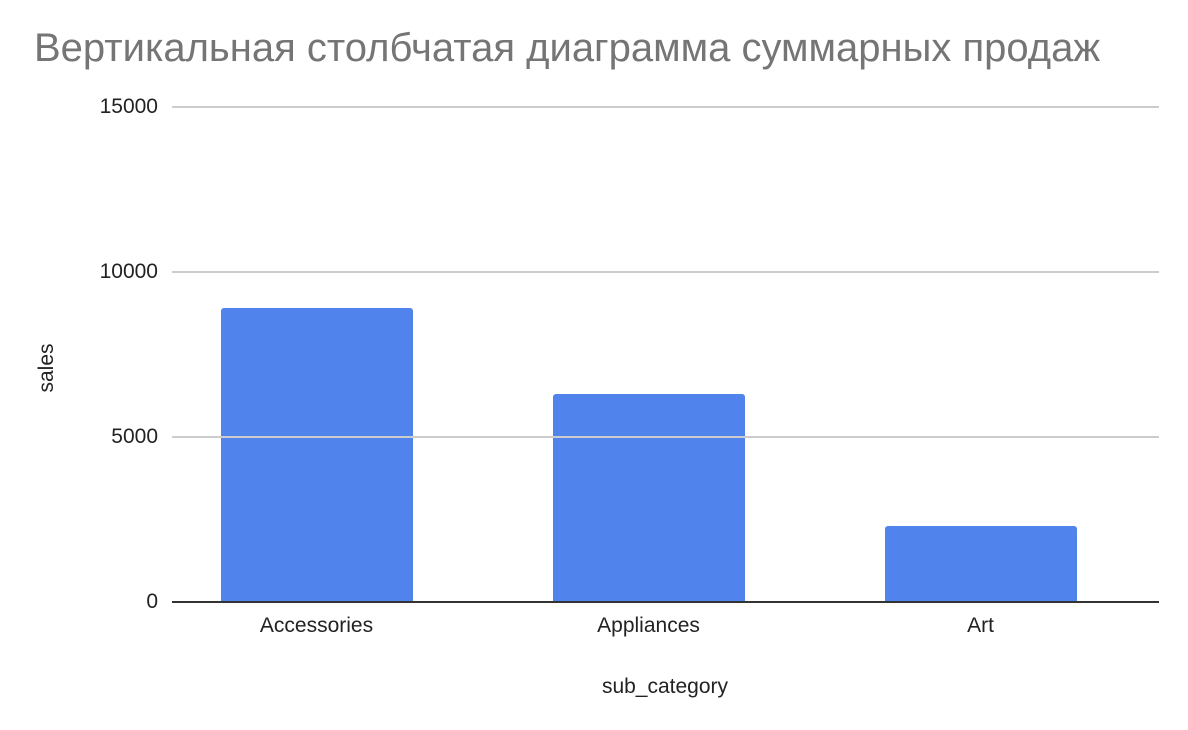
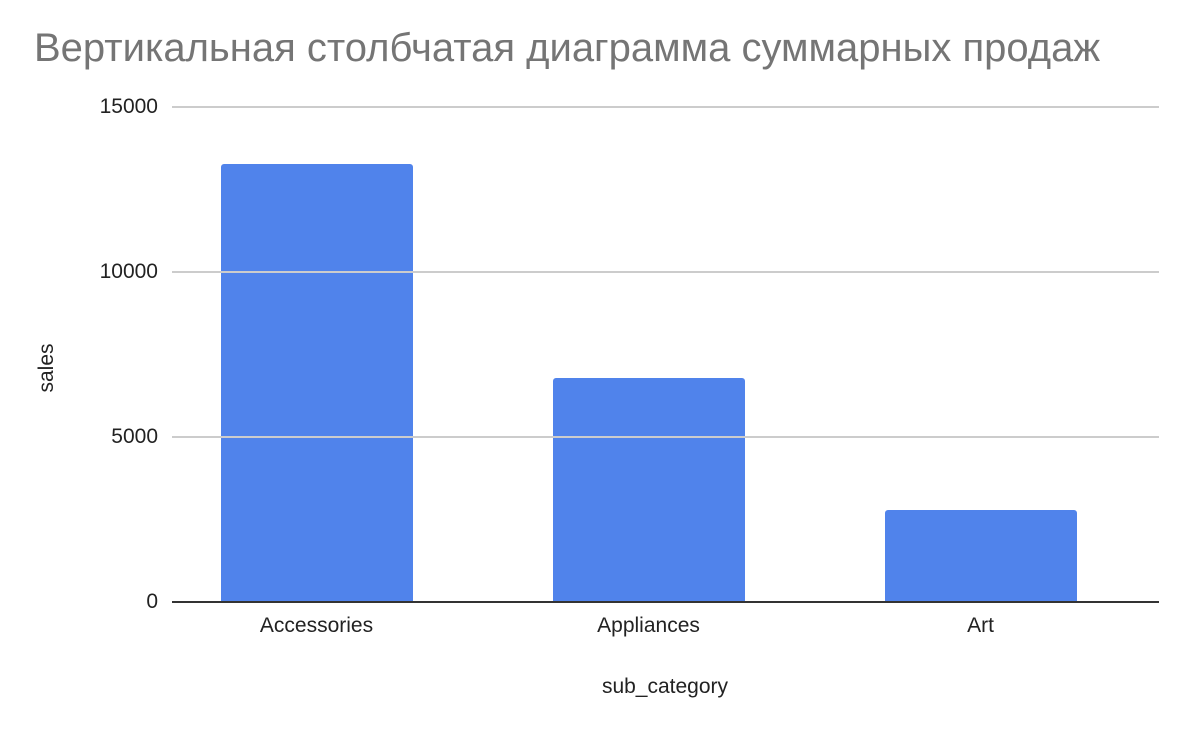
Accessories: 8900 -> 13300
Appliances: 6300 -> 6800
Art: 2300 -> 2800
